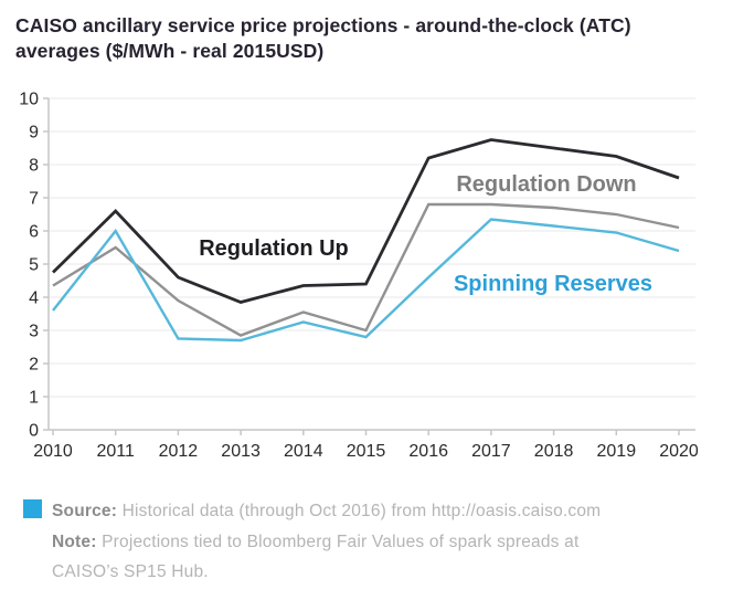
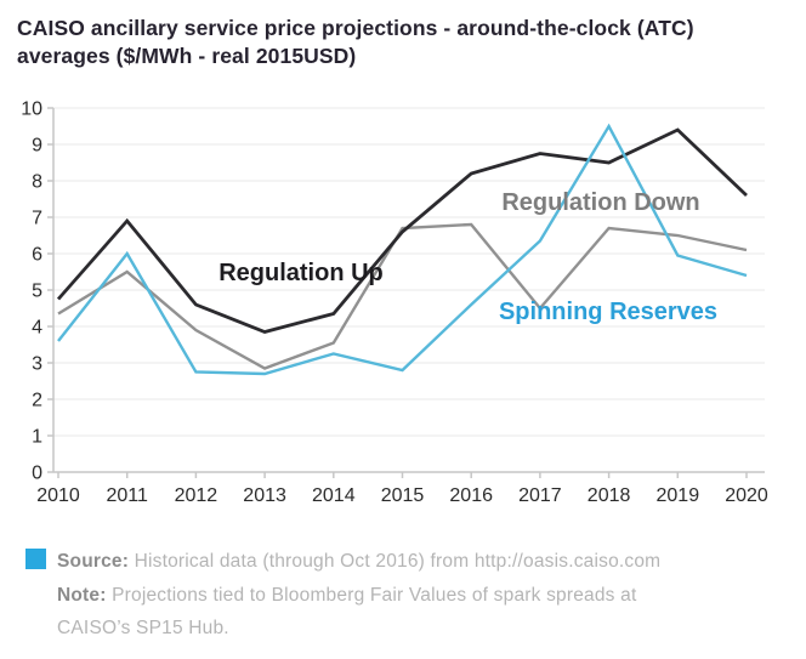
Regulation Up/2011: 6.6 -> 6.9
Regulation Down/2015: 3.0 -> 6.7
Regulation Up/2015: 4.4 -> 6.6
Regulation Down/2017: 6.8 -> 4.5
Spinning Reserves/2018: 6.2 -> 9.5
Regulation Up/2019: 8.2 -> 9.4
